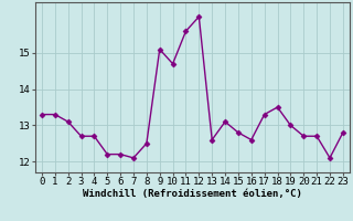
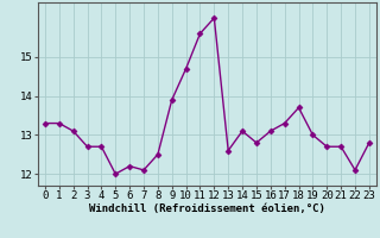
5: 12.2 -> 12.0
9: 15.1 -> 13.9
16: 12.6 -> 13.1
18: 13.5 -> 13.7
